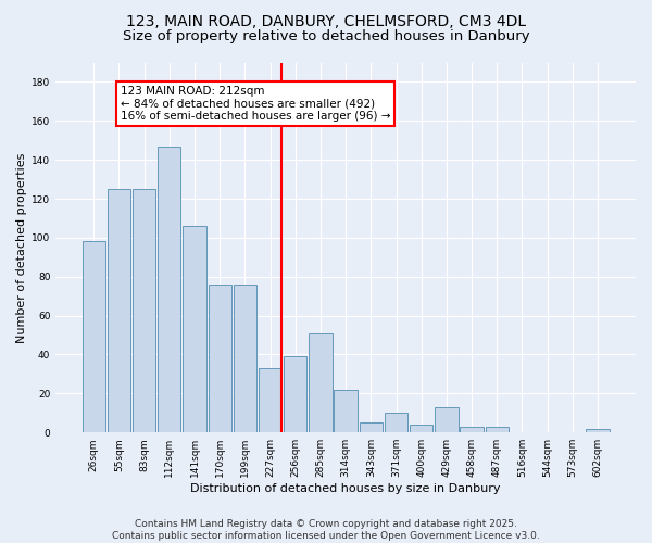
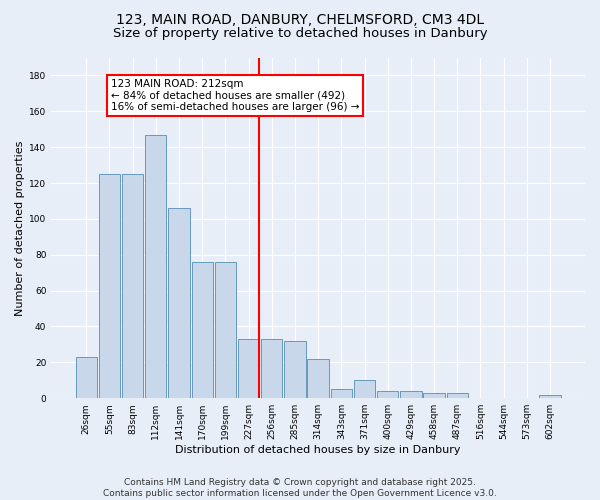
26sqm: 98 -> 23
256sqm: 39 -> 33
285sqm: 51 -> 32
429sqm: 13 -> 4
